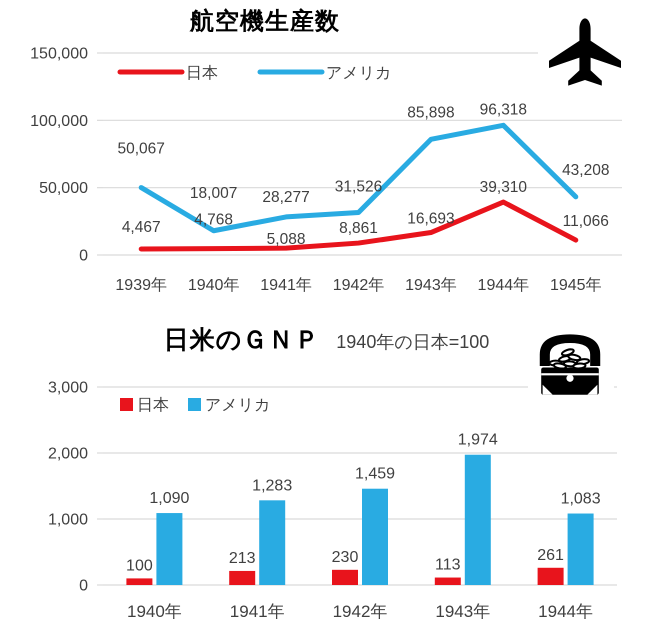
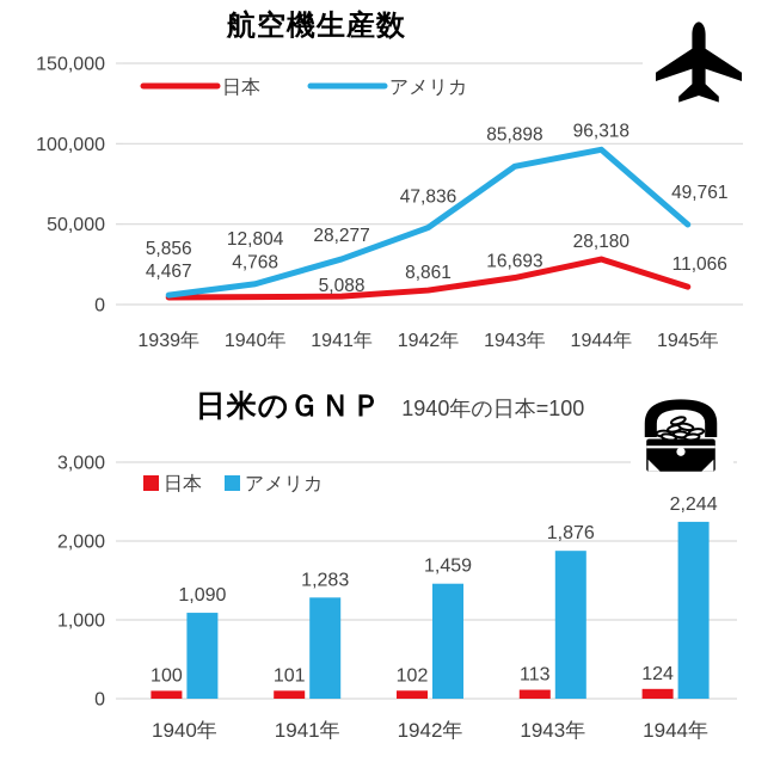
航空機生産数/アメリカ/1939年: 50,067 -> 5,856
航空機生産数/アメリカ/1940年: 18,007 -> 12,804
航空機生産数/アメリカ/1942年: 31,526 -> 47,836
航空機生産数/日本/1944年: 39,310 -> 28,180
航空機生産数/アメリカ/1945年: 43,208 -> 49,761
日米のＧＮＰ/日本/1941年: 213 -> 101
日米のＧＮＰ/日本/1942年: 230 -> 102
日米のＧＮＰ/アメリカ/1943年: 1,974 -> 1,876
日米のＧＮＰ/日本/1944年: 261 -> 124
日米のＧＮＰ/アメリカ/1944年: 1,083 -> 2,244
